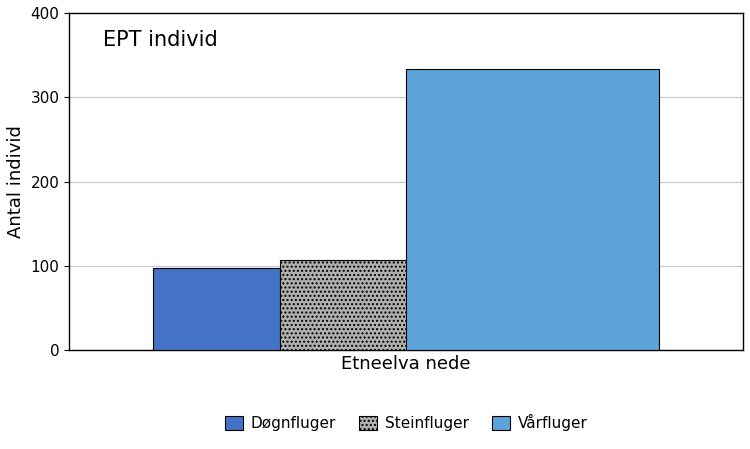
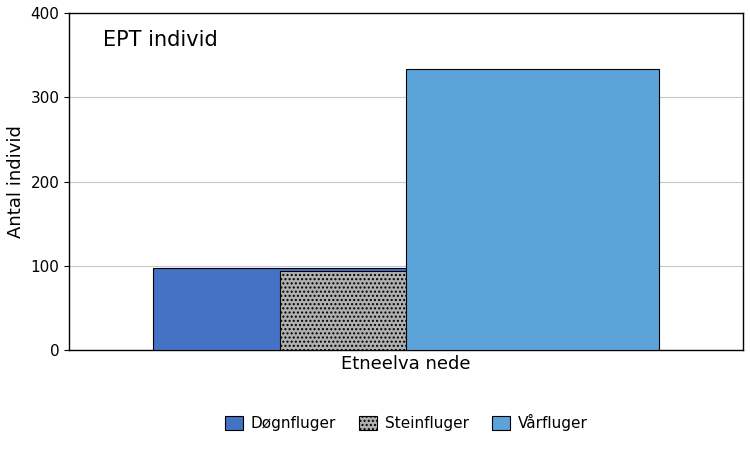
Etneelva nede: 107 -> 94
